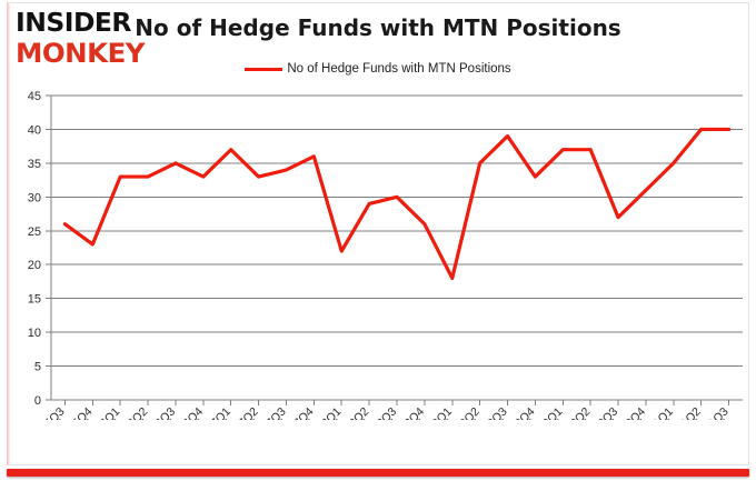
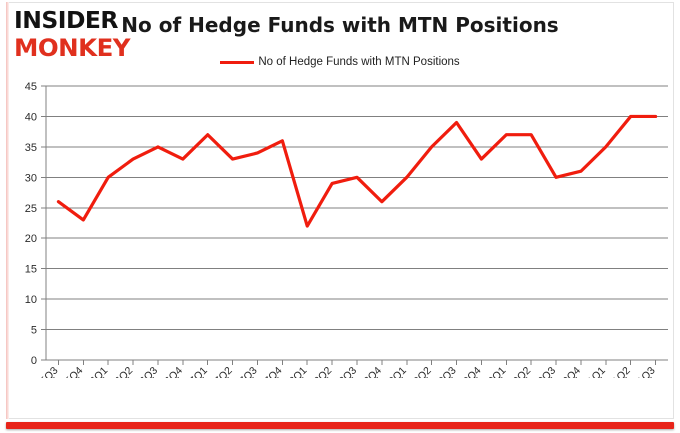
16Q1: 33 -> 30
19Q1: 18 -> 30
20Q3: 27 -> 30
